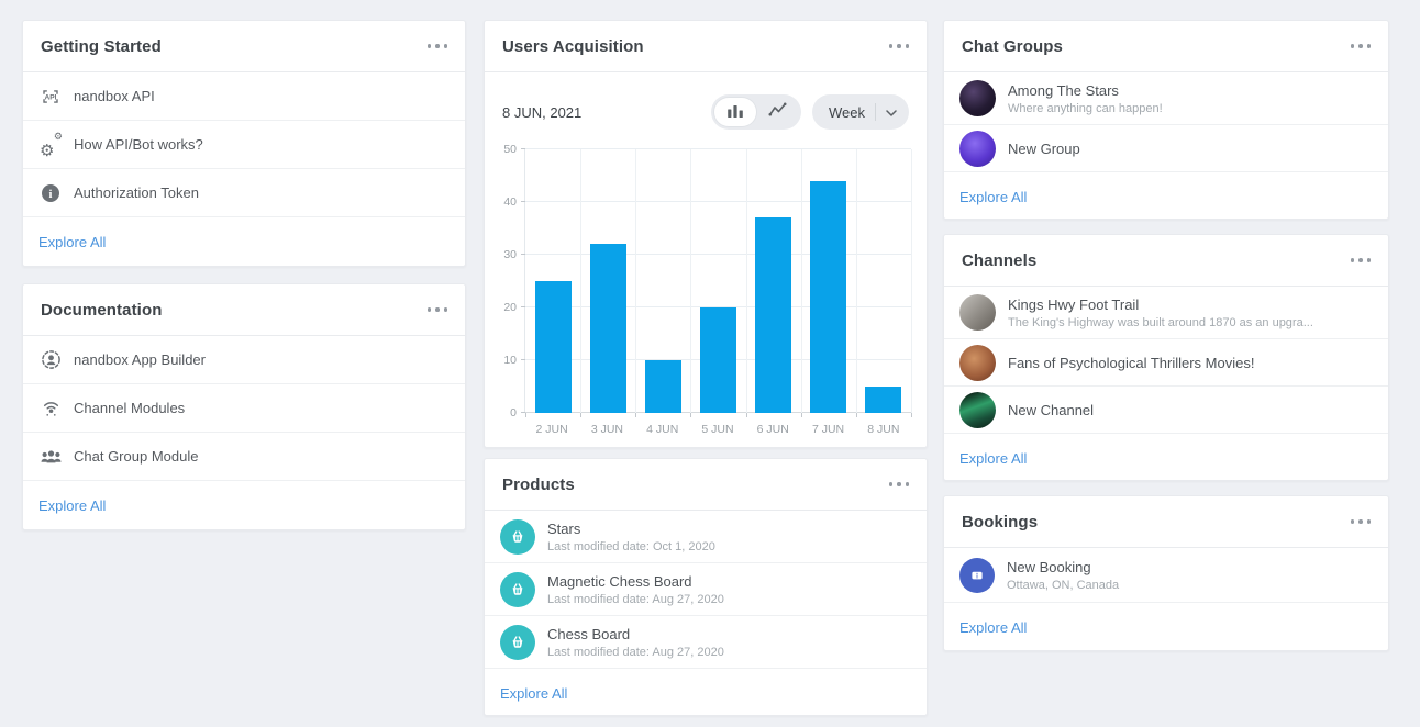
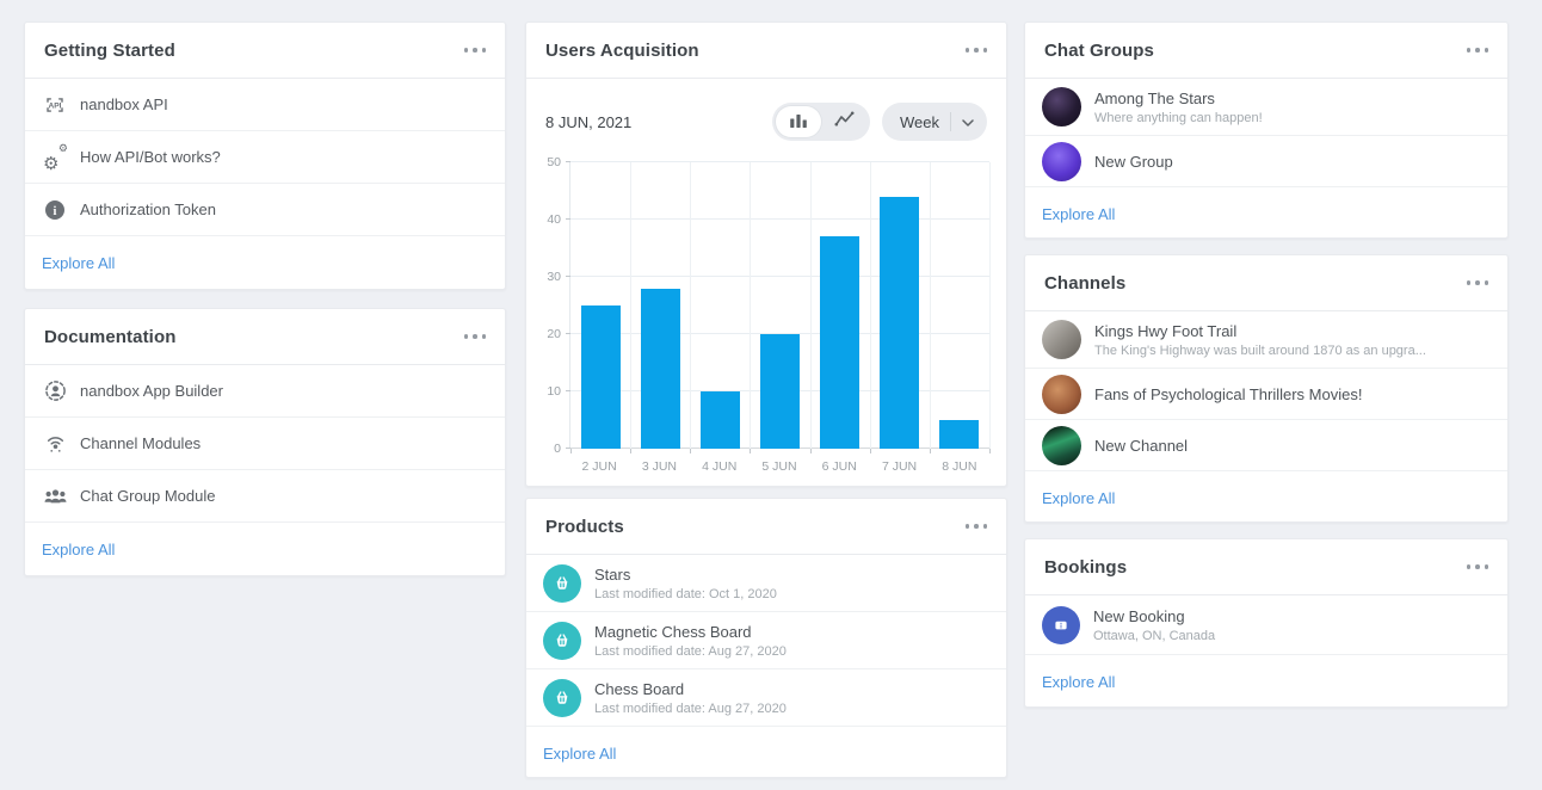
3 JUN: 32 -> 28
